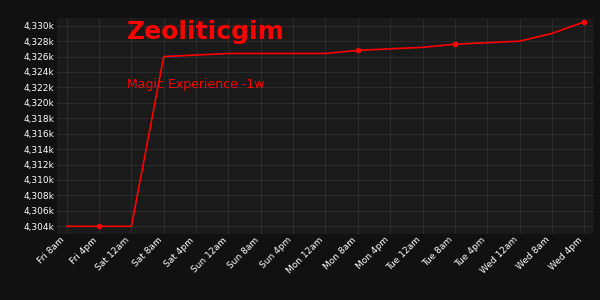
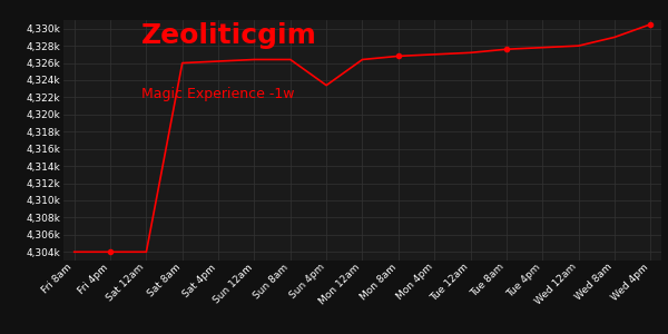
Sun 4pm: 4,326.4k -> 4,323.4k
